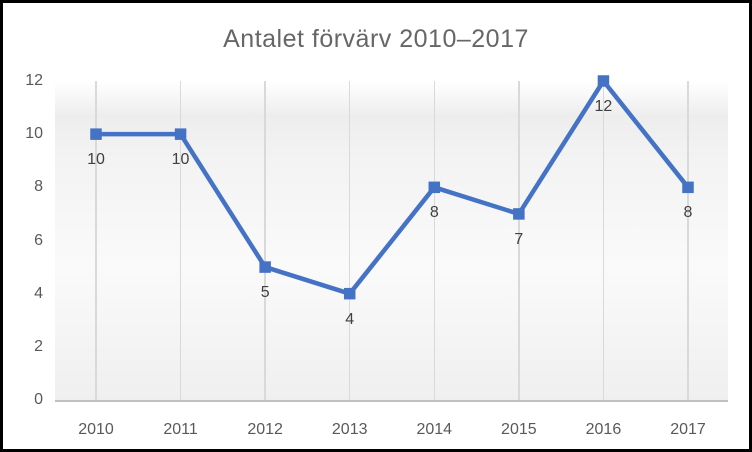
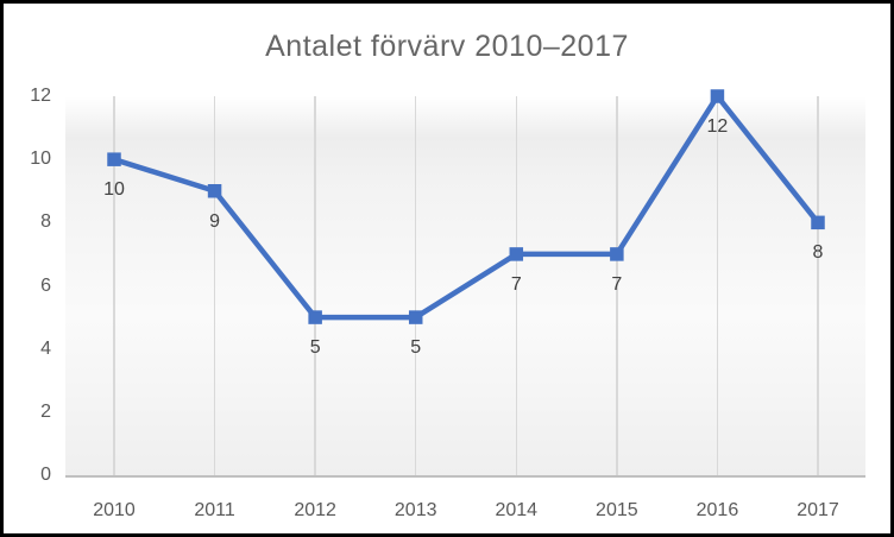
2011: 10 -> 9
2013: 4 -> 5
2014: 8 -> 7
